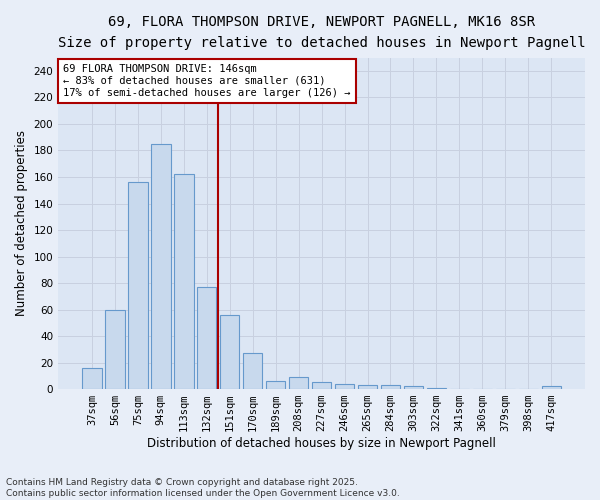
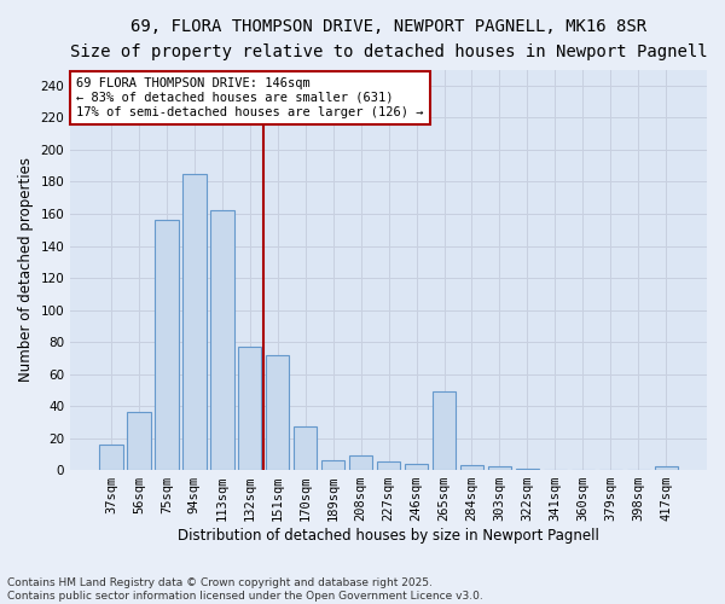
56sqm: 60 -> 36
151sqm: 56 -> 72
265sqm: 3 -> 49
